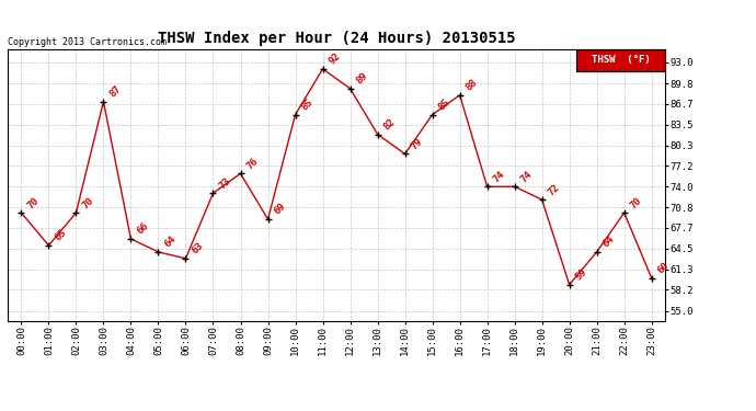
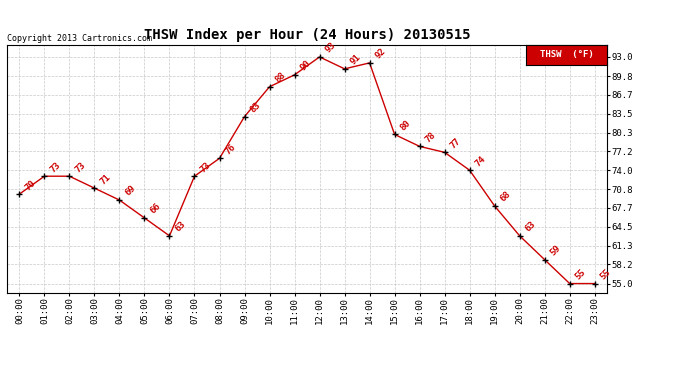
01:00: 65 -> 73
02:00: 70 -> 73
03:00: 87 -> 71
04:00: 66 -> 69
05:00: 64 -> 66
09:00: 69 -> 83
10:00: 85 -> 88
11:00: 92 -> 90
12:00: 89 -> 93
13:00: 82 -> 91
14:00: 79 -> 92
15:00: 85 -> 80
16:00: 88 -> 78
17:00: 74 -> 77
19:00: 72 -> 68
20:00: 59 -> 63
21:00: 64 -> 59
22:00: 70 -> 55
23:00: 60 -> 55
